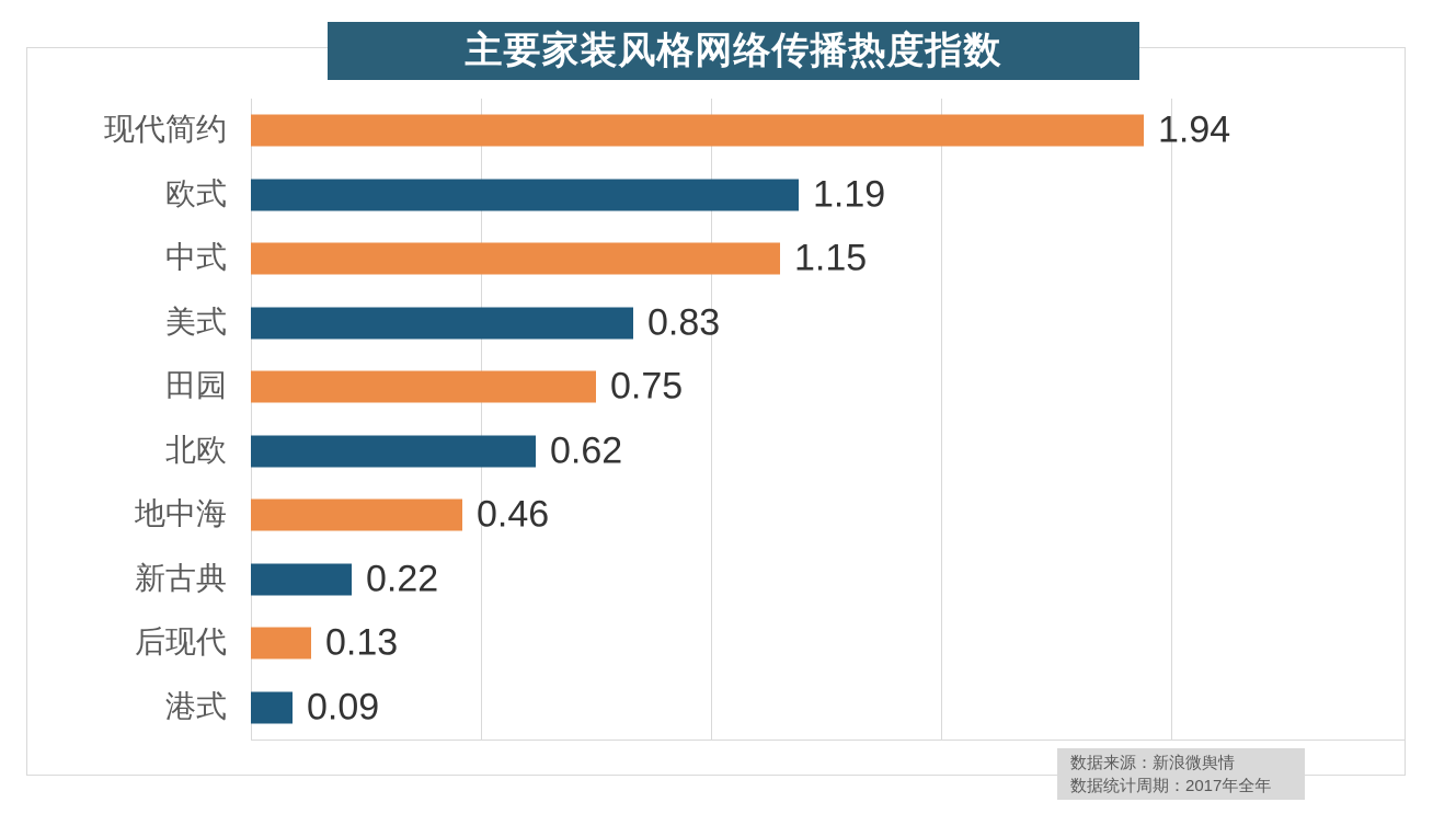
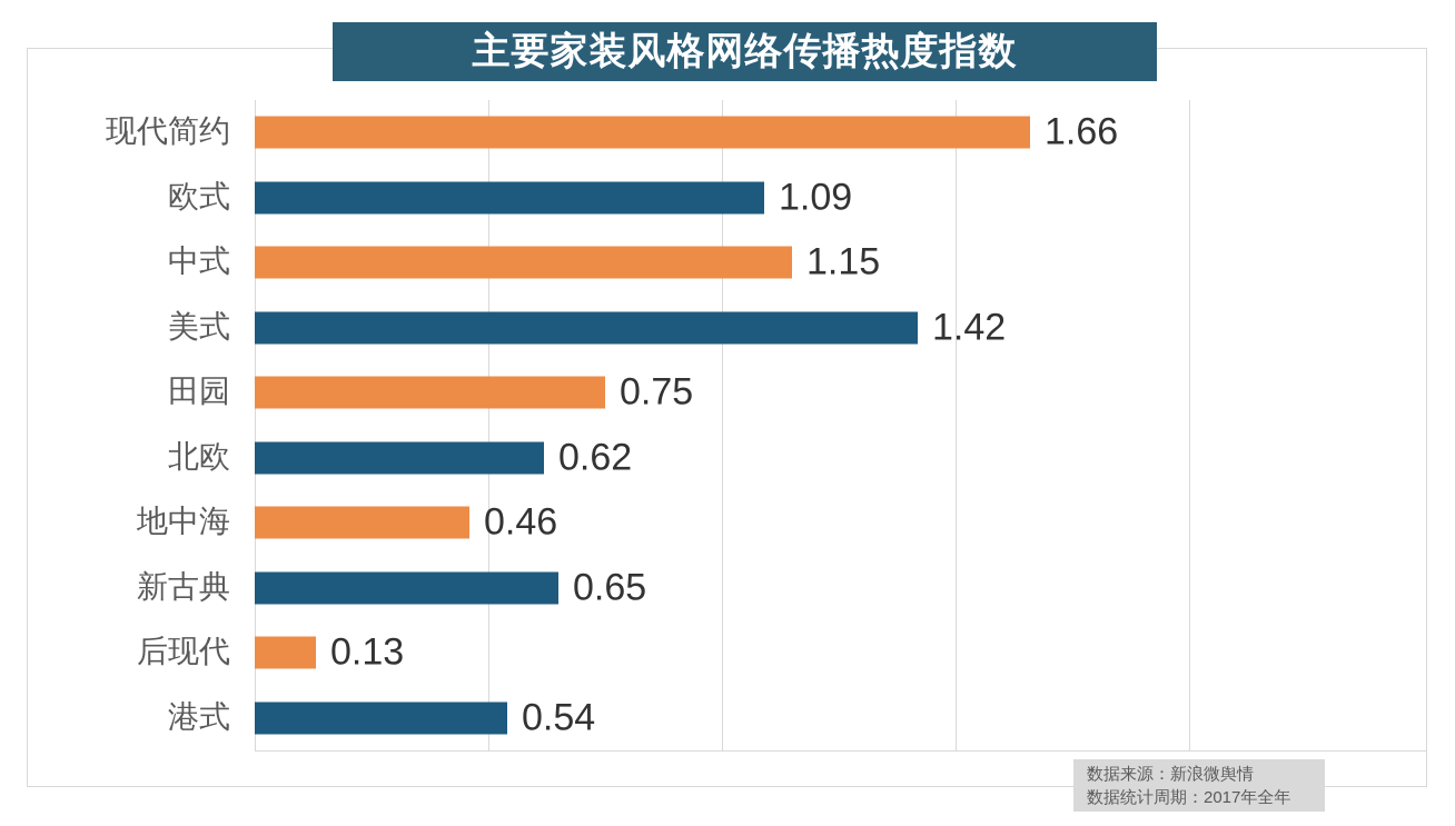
现代简约: 1.94 -> 1.66
欧式: 1.19 -> 1.09
美式: 0.83 -> 1.42
新古典: 0.22 -> 0.65
港式: 0.09 -> 0.54
